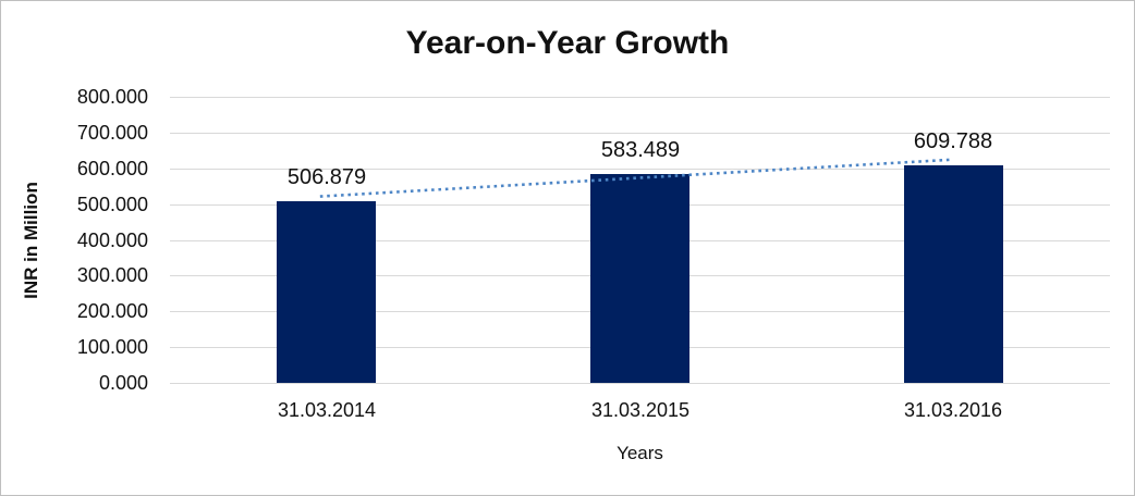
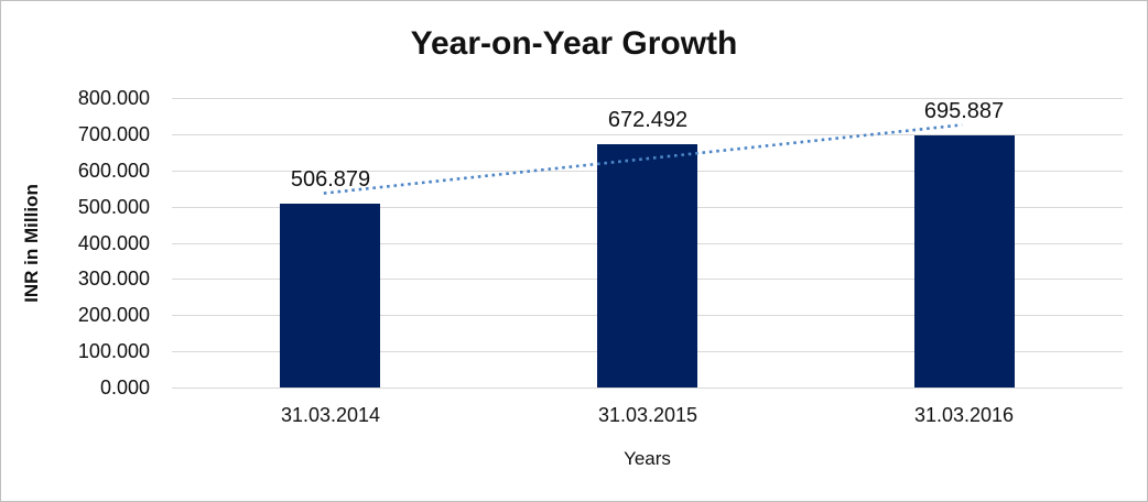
31.03.2015: 583.489 -> 672.492
31.03.2016: 609.788 -> 695.887
